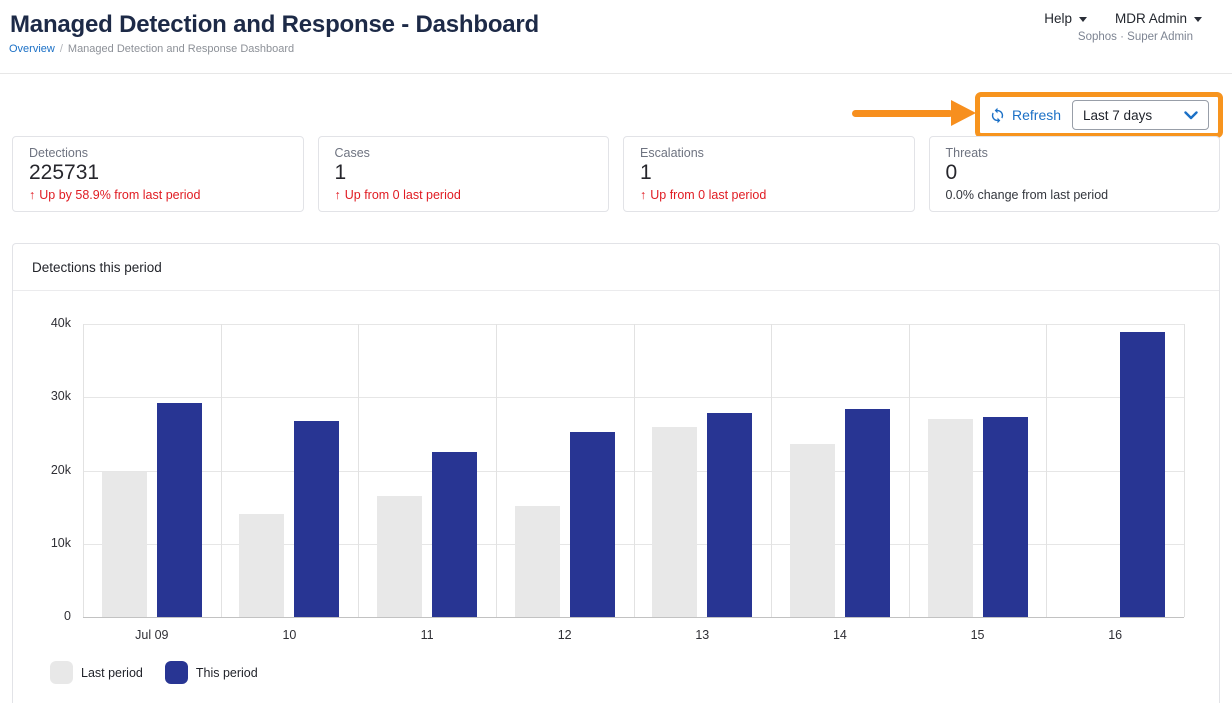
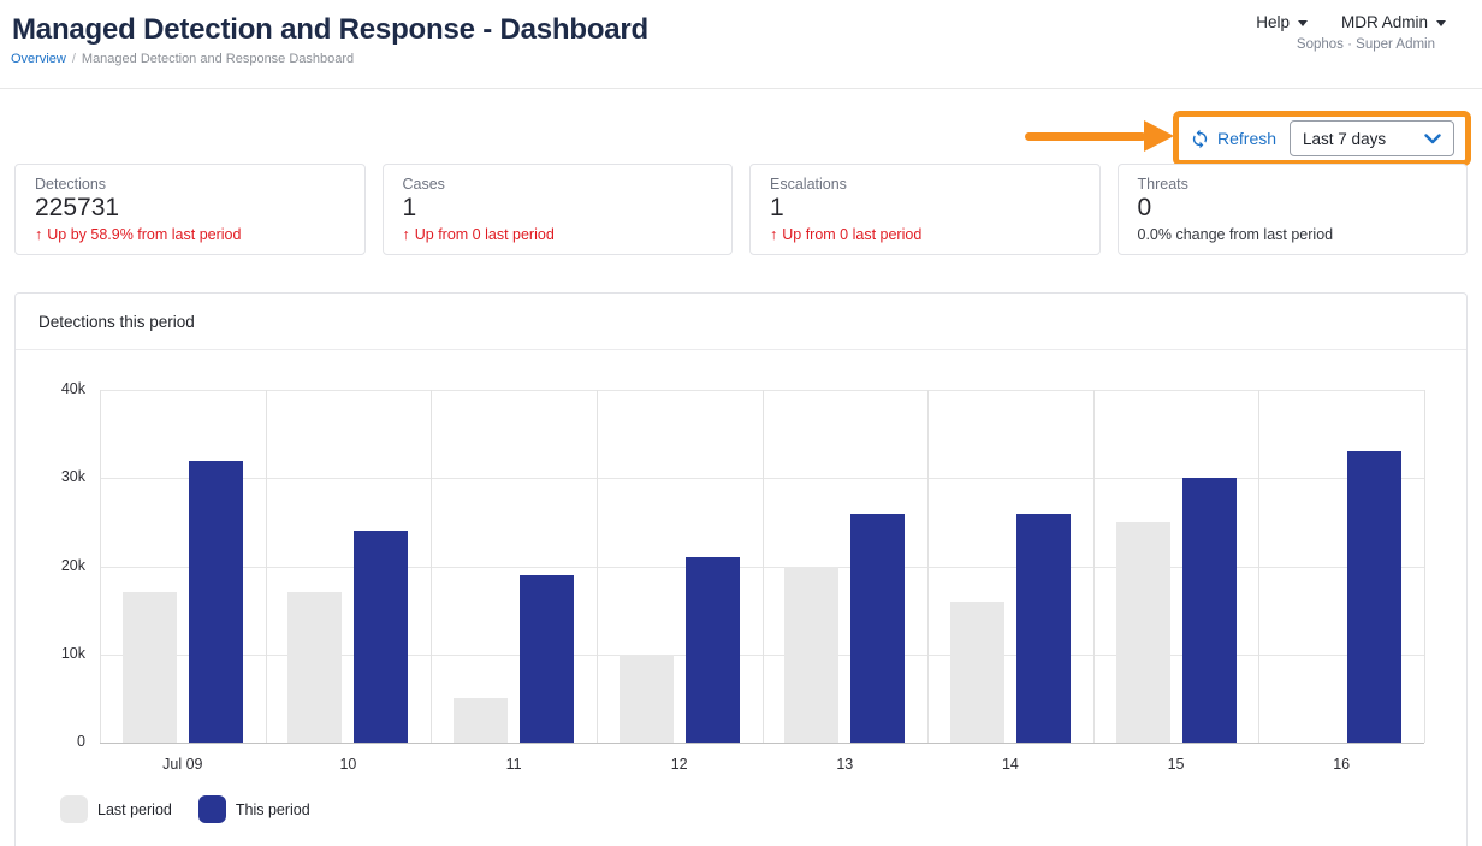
Last period/Jul 09: 20k -> 17k
This period/Jul 09: 29k -> 32k
Last period/10: 14k -> 17k
This period/10: 27k -> 24k
Last period/11: 16k -> 5k
This period/11: 22k -> 19k
Last period/12: 15k -> 10k
This period/12: 25k -> 21k
Last period/13: 26k -> 20k
This period/13: 28k -> 26k
Last period/14: 24k -> 16k
This period/14: 28k -> 26k
Last period/15: 27k -> 25k
This period/15: 27k -> 30k
This period/16: 39k -> 33k
